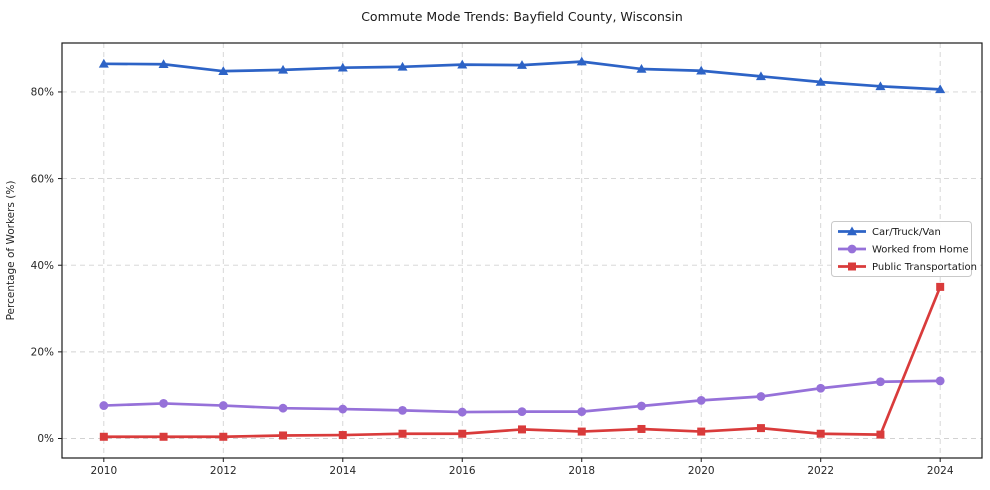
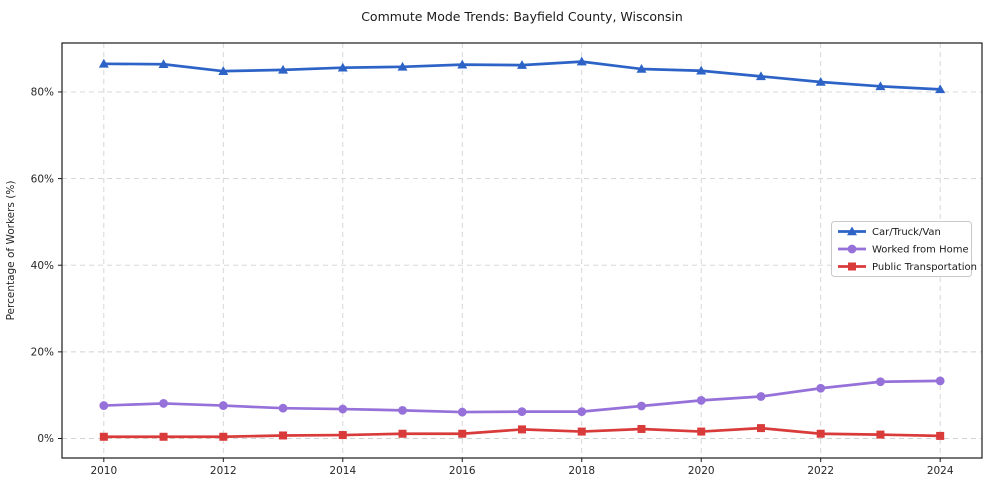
Public Transportation/2024: 35% -> 1%
